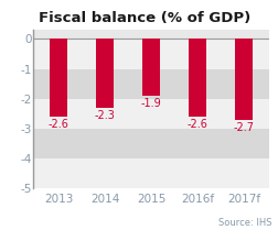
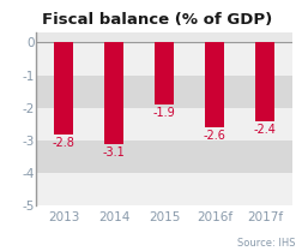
2013: -2.6 -> -2.8
2014: -2.3 -> -3.1
2017f: -2.7 -> -2.4
